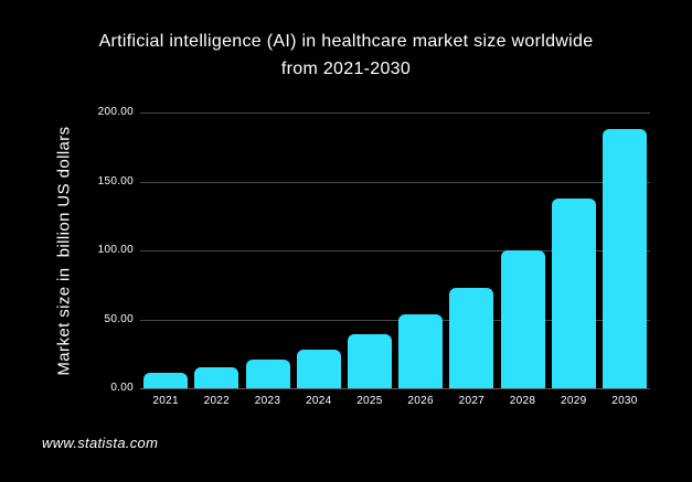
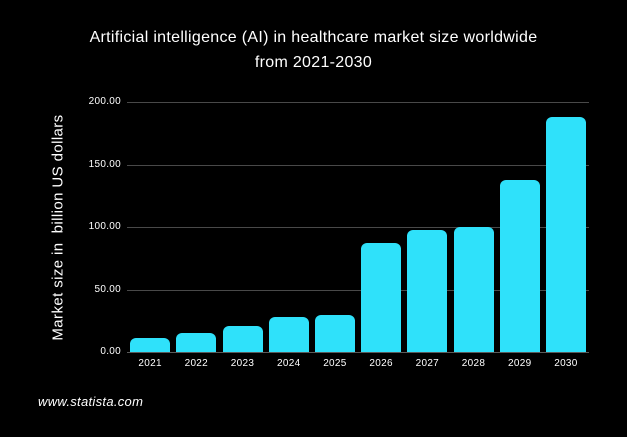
2025: 39 -> 30
2026: 53 -> 87
2027: 73 -> 98
